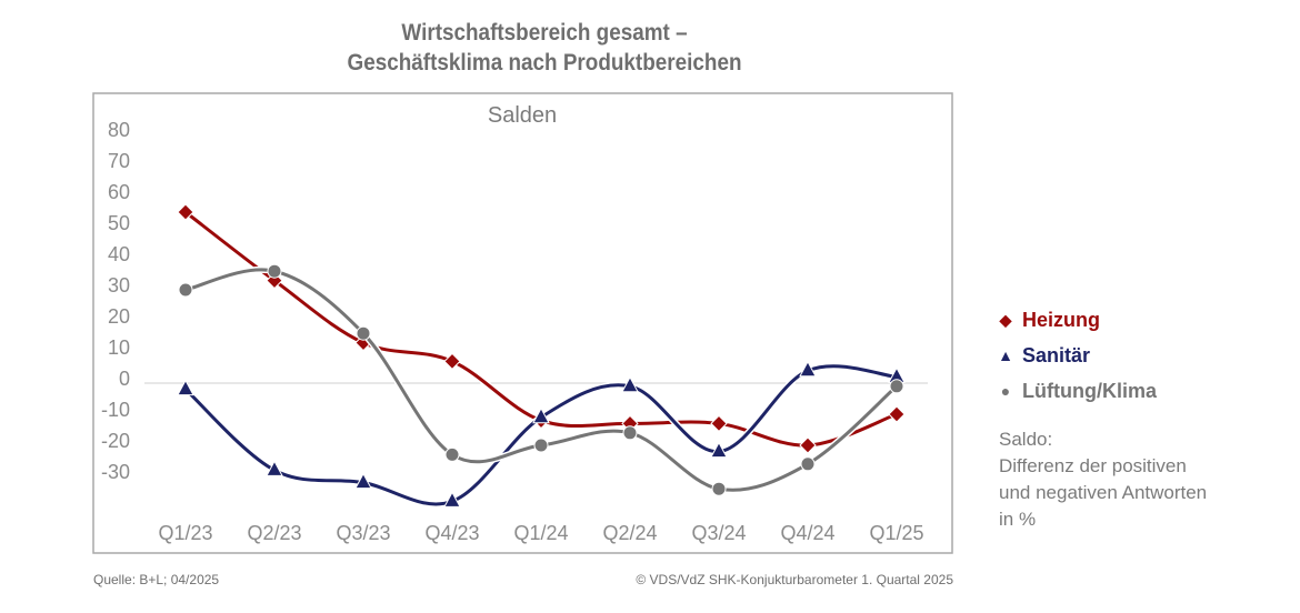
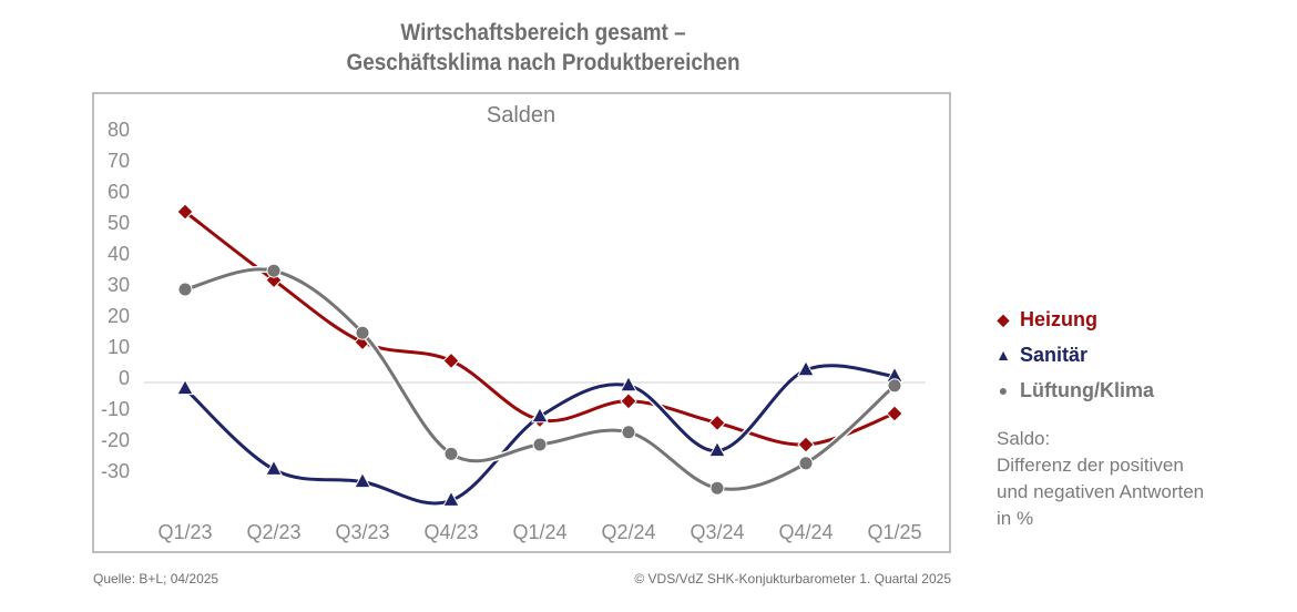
Heizung/Q2/24: -13 -> -6
